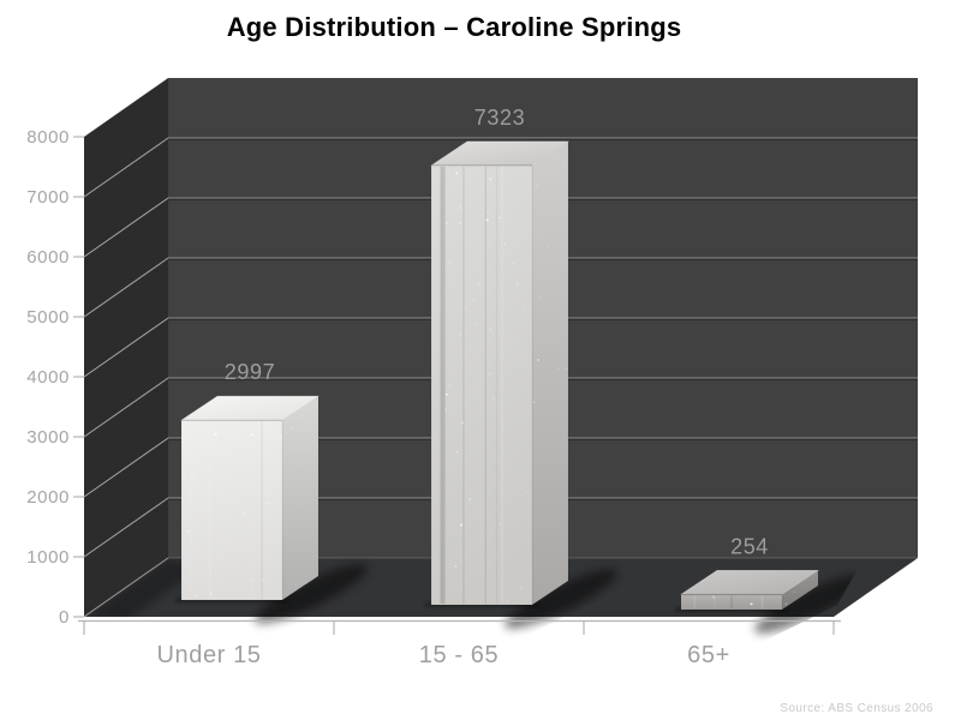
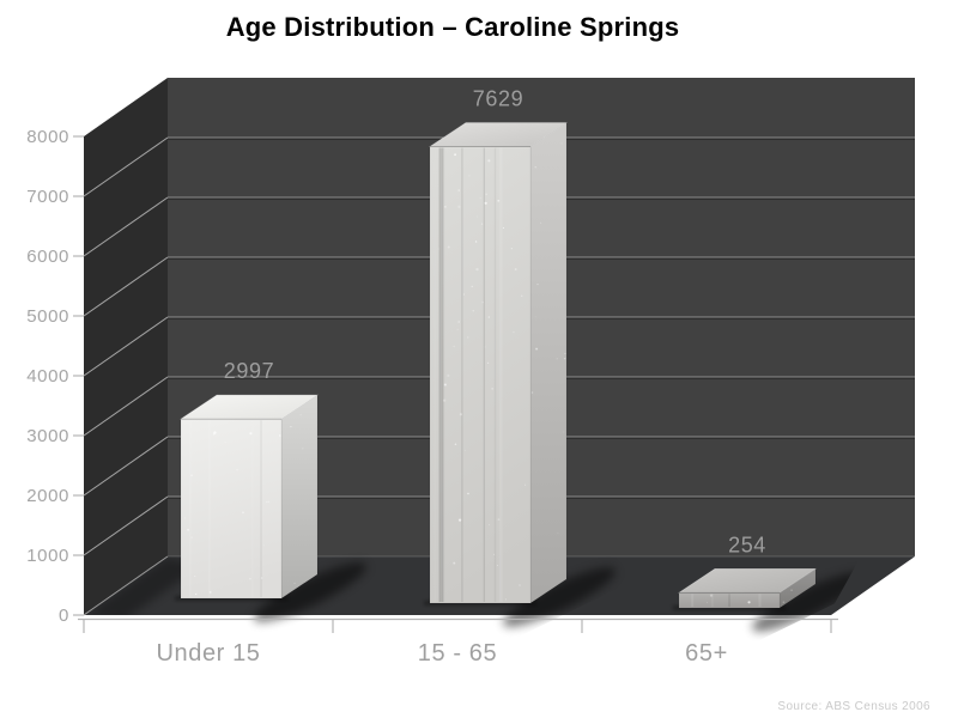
15 - 65: 7323 -> 7629
